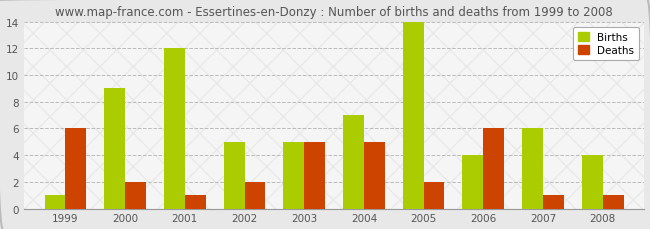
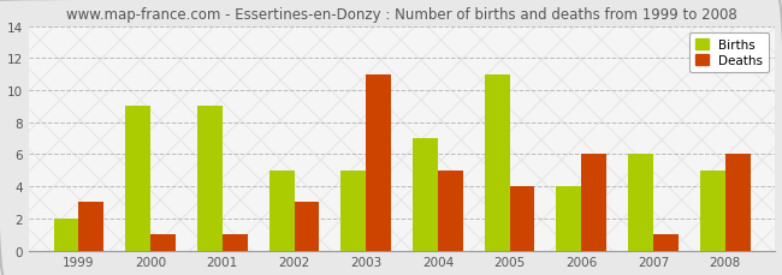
Births/1999: 1 -> 2
Deaths/1999: 6 -> 3
Deaths/2000: 2 -> 1
Births/2001: 12 -> 9
Deaths/2002: 2 -> 3
Deaths/2003: 5 -> 11
Births/2005: 14 -> 11
Deaths/2005: 2 -> 4
Births/2008: 4 -> 5
Deaths/2008: 1 -> 6
